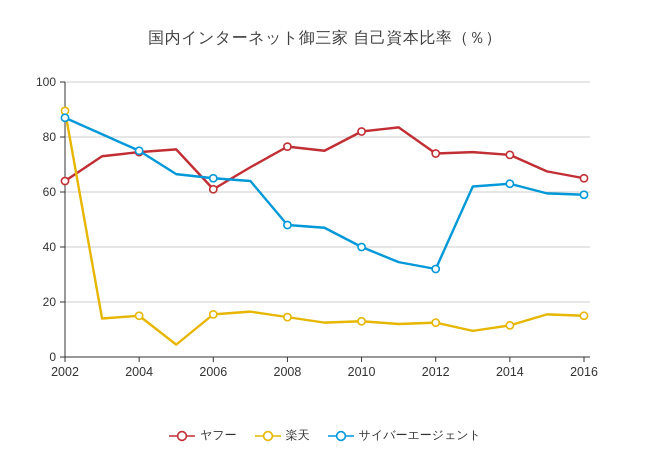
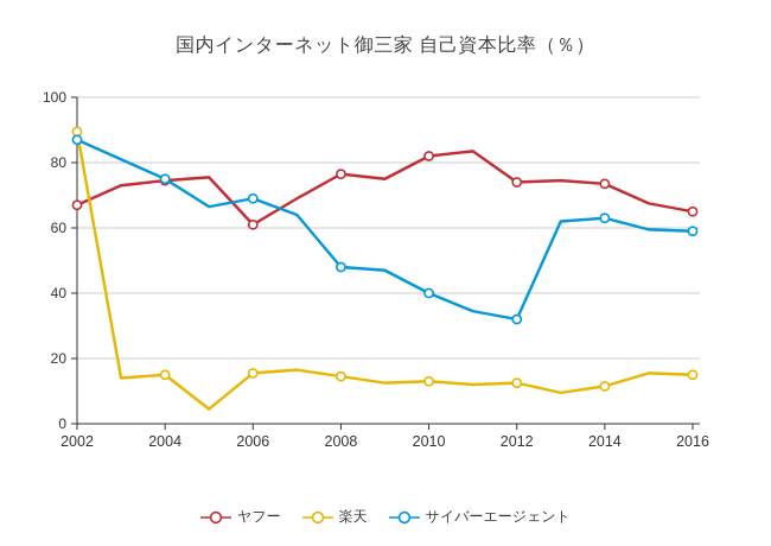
ヤフー/2002: 64 -> 67
サイバーエージェント/2006: 65 -> 69
